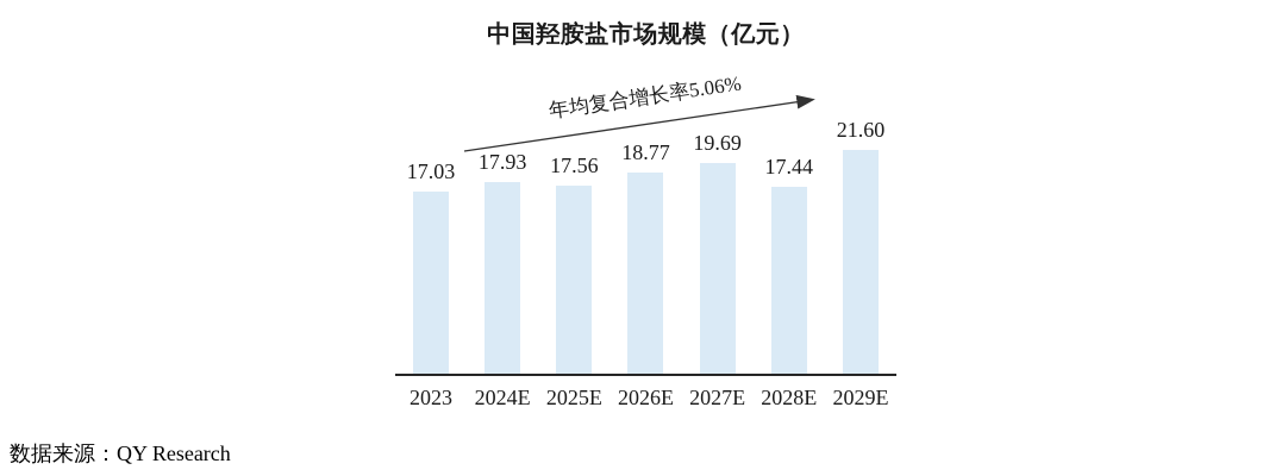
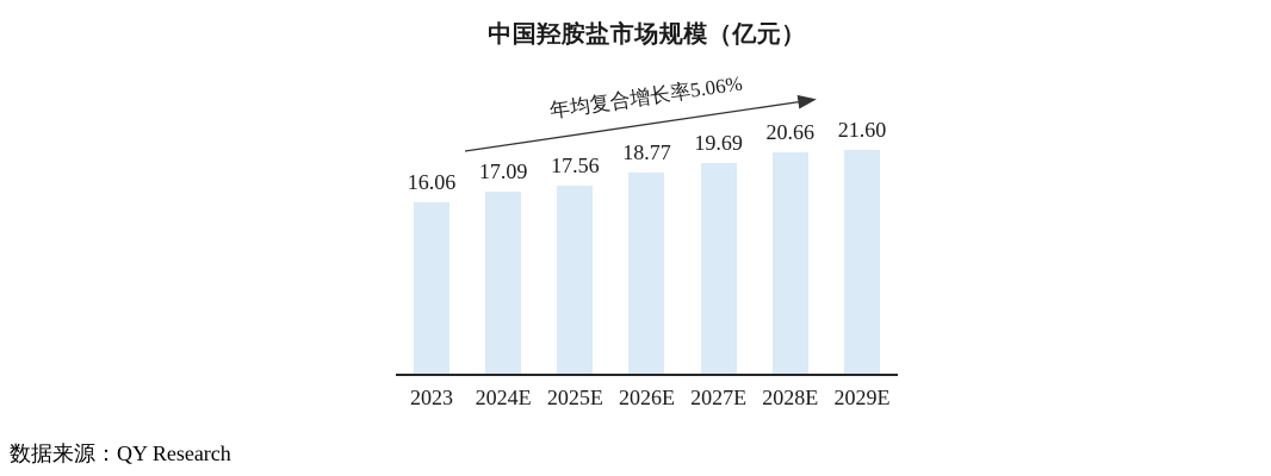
2023: 17.03 -> 16.06
2024E: 17.93 -> 17.09
2028E: 17.44 -> 20.66
